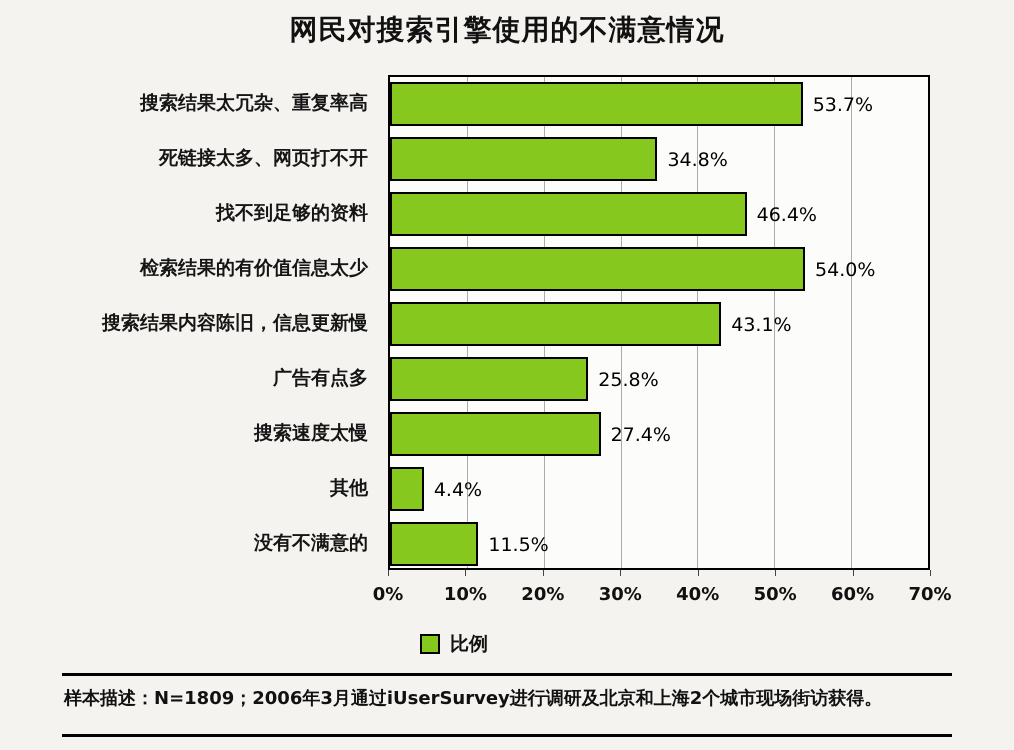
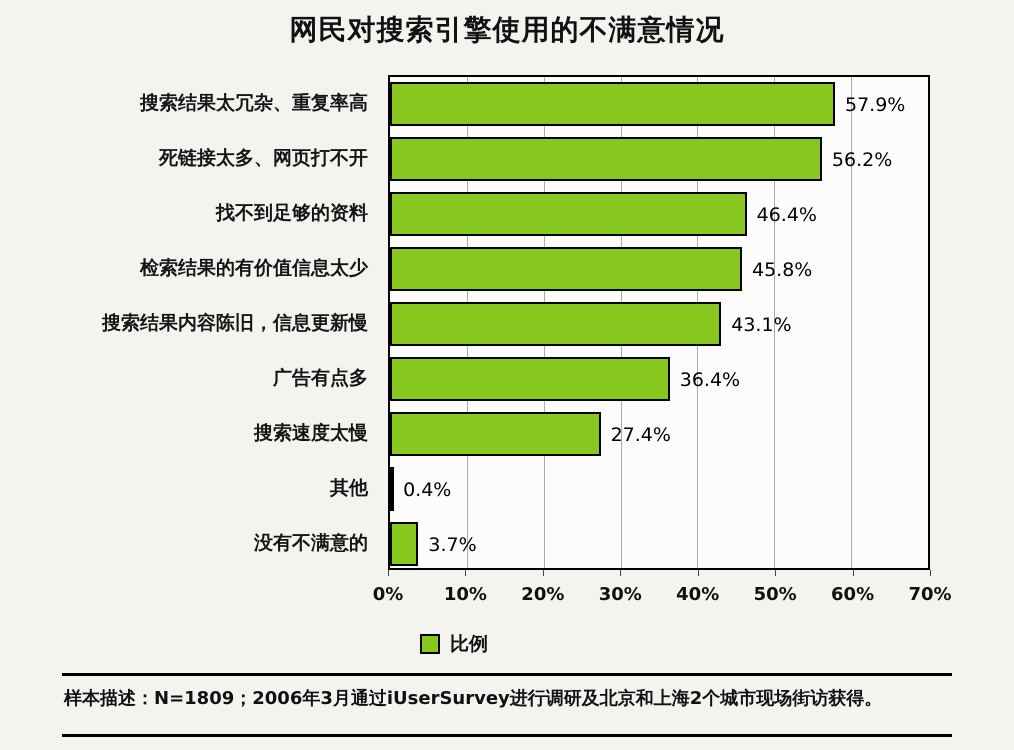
搜索结果太冗杂、重复率高: 53.7% -> 57.9%
死链接太多、网页打不开: 34.8% -> 56.2%
检索结果的有价值信息太少: 54.0% -> 45.8%
广告有点多: 25.8% -> 36.4%
其他: 4.4% -> 0.4%
没有不满意的: 11.5% -> 3.7%
